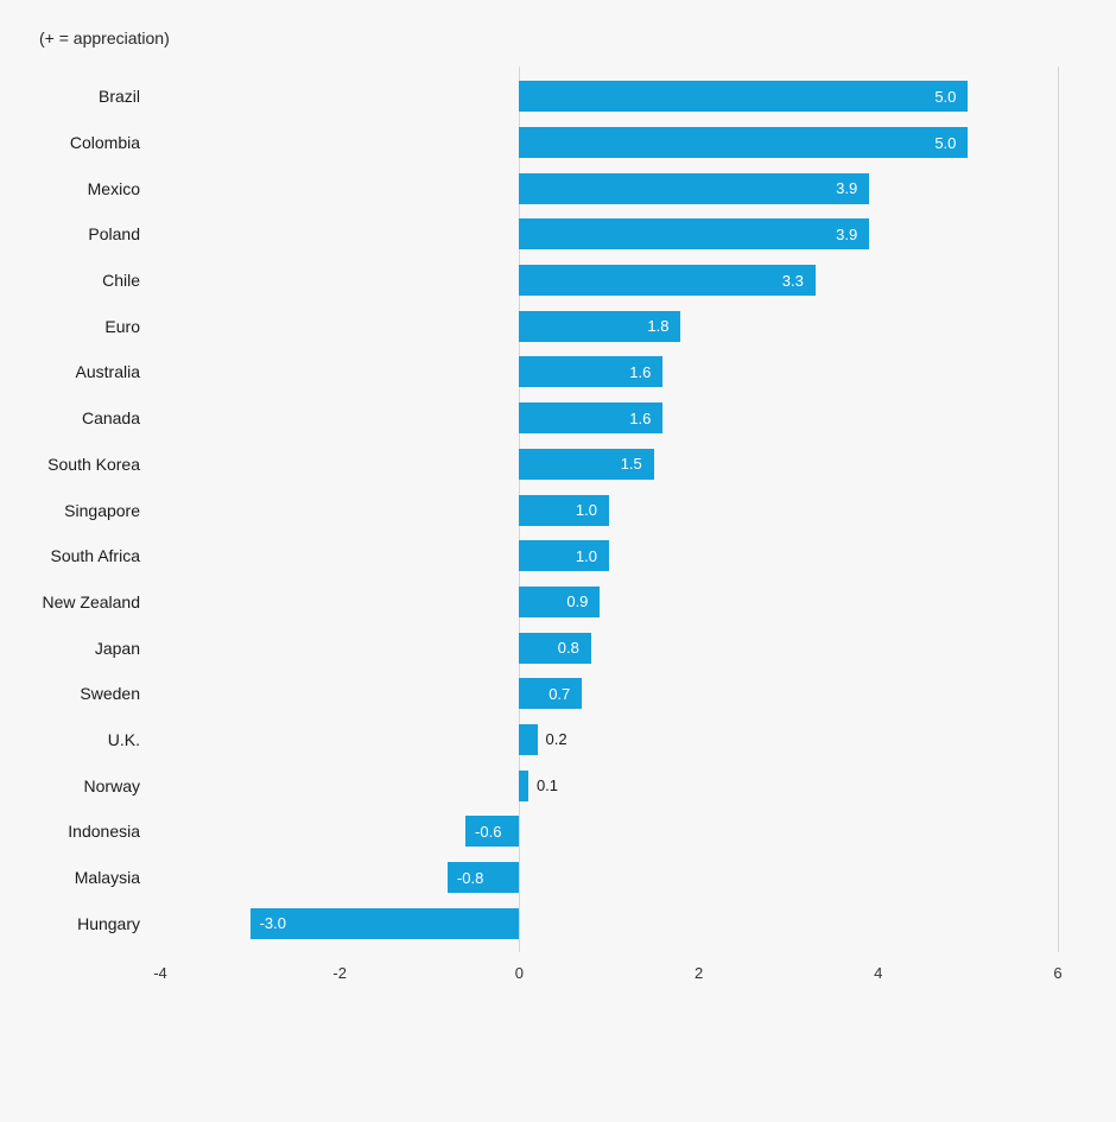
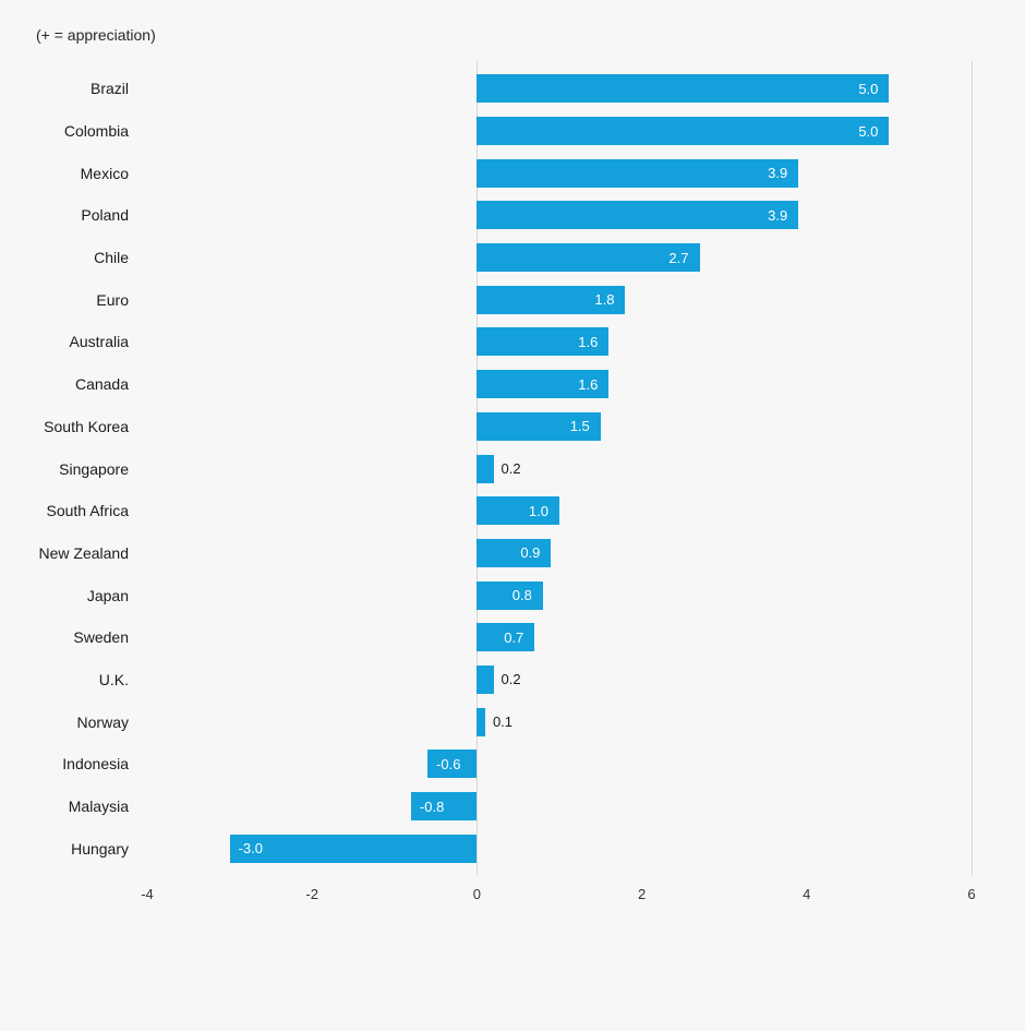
Chile: 3.3 -> 2.7
Singapore: 1.0 -> 0.2
